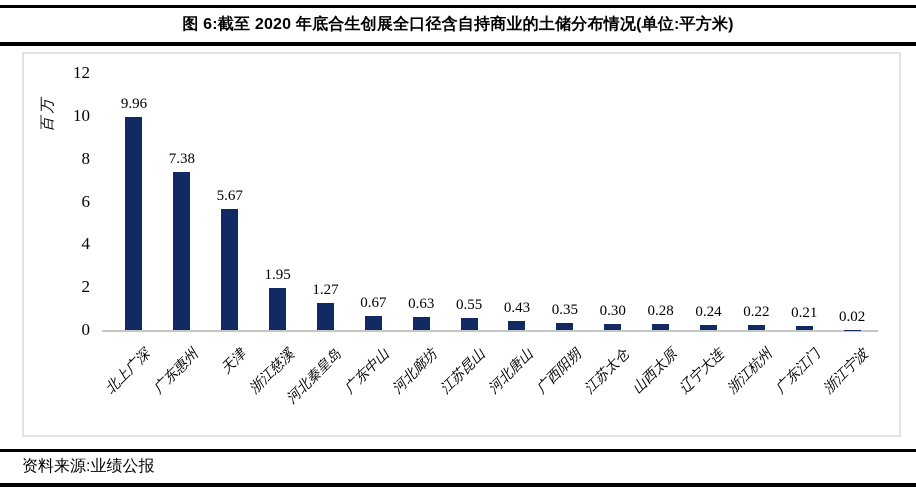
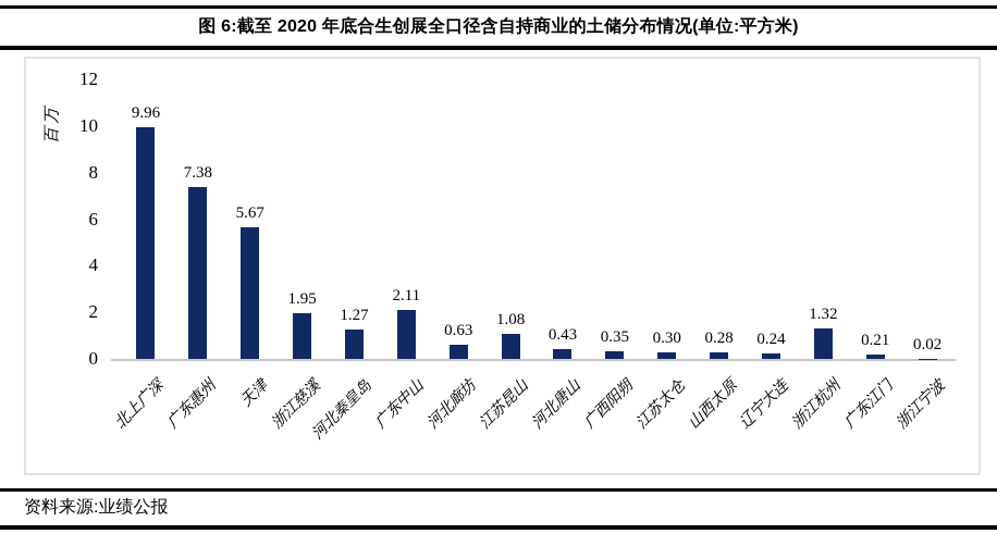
广东中山: 0.67 -> 2.11
江苏昆山: 0.55 -> 1.08
浙江杭州: 0.22 -> 1.32
